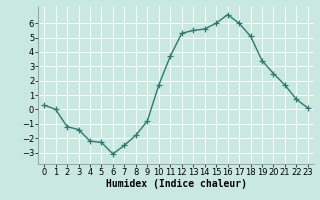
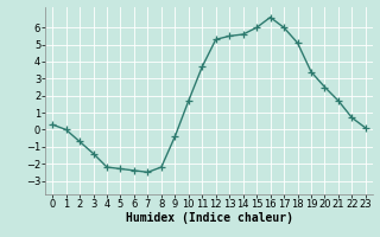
2: -1.2 -> -0.7
6: -3.1 -> -2.4
8: -1.8 -> -2.2
9: -0.8 -> -0.4
